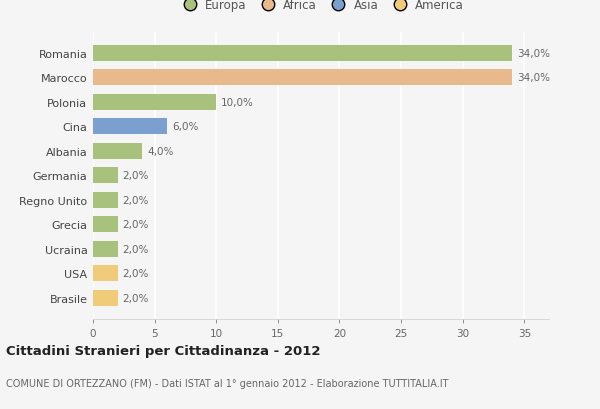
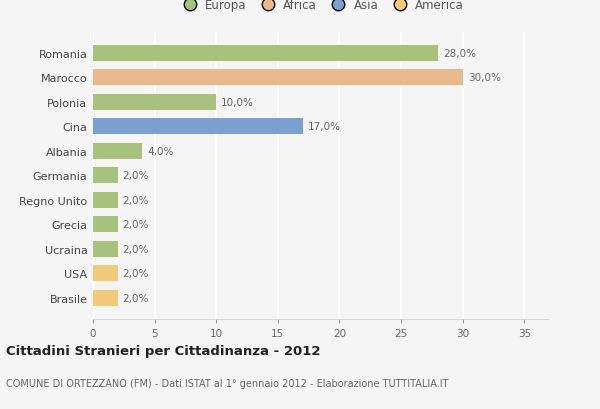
Romania: 34,0% -> 28,0%
Marocco: 34,0% -> 30,0%
Cina: 6,0% -> 17,0%
